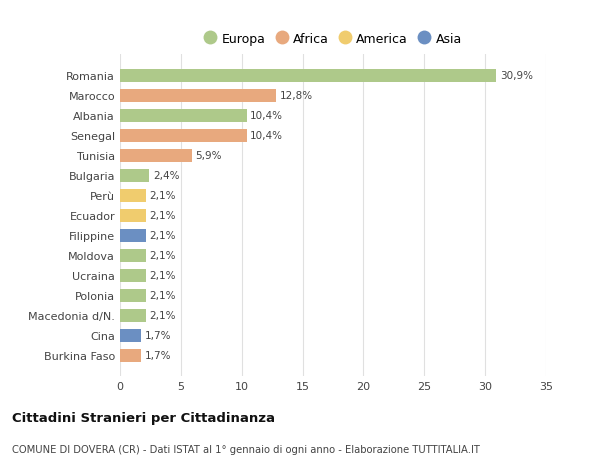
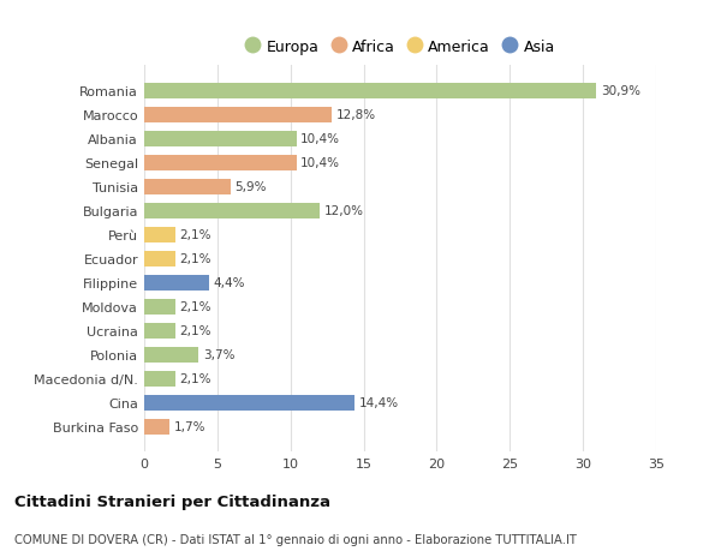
Bulgaria: 2,4% -> 12,0%
Filippine: 2,1% -> 4,4%
Polonia: 2,1% -> 3,7%
Cina: 1,7% -> 14,4%
